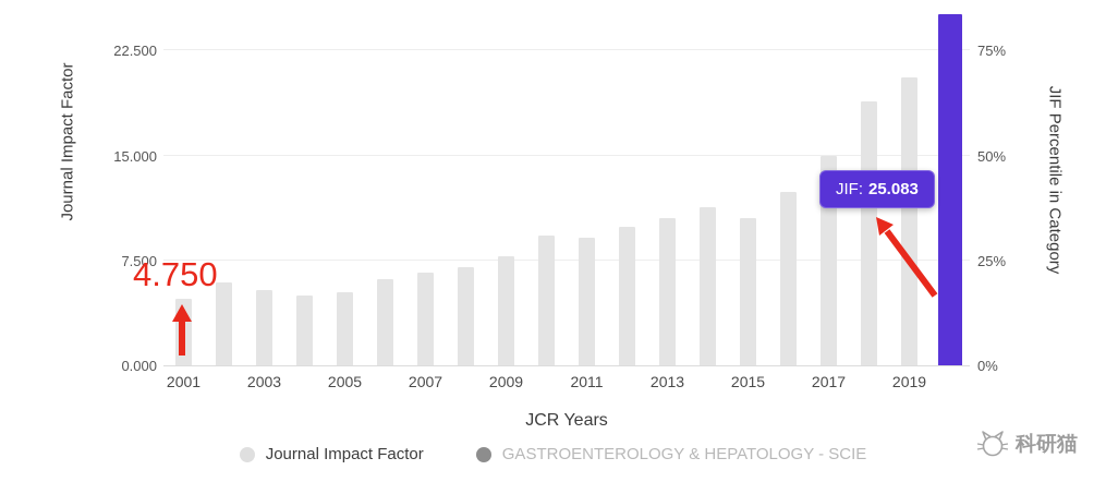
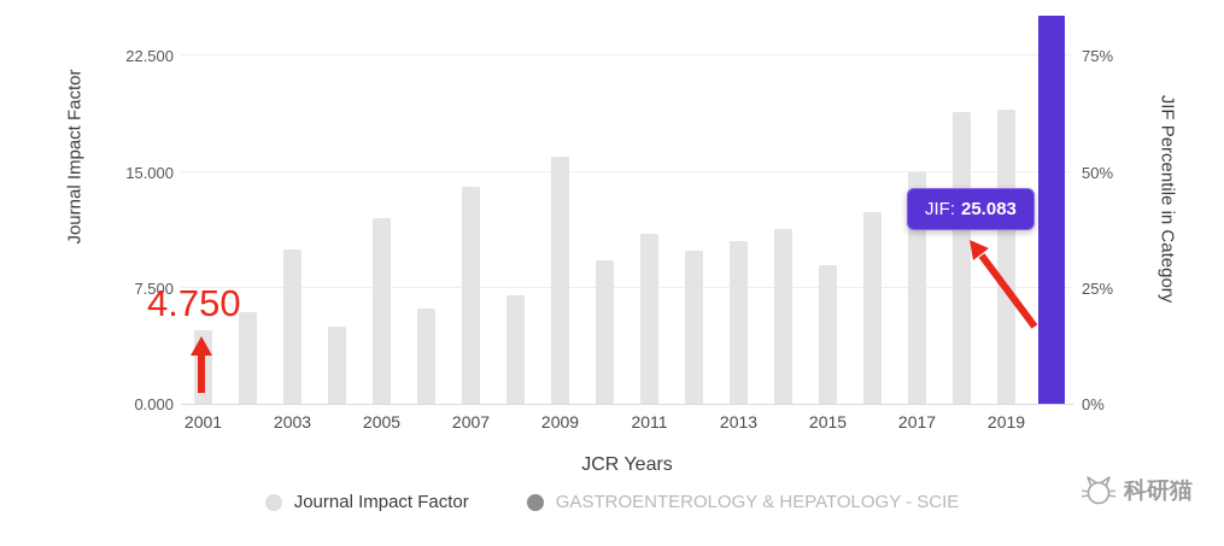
2003: 5% -> 10%
2005: 5% -> 12%
2007: 7% -> 14%
2009: 8% -> 16%
2011: 9% -> 11%
2015: 10% -> 9%
2019: 21% -> 19%
